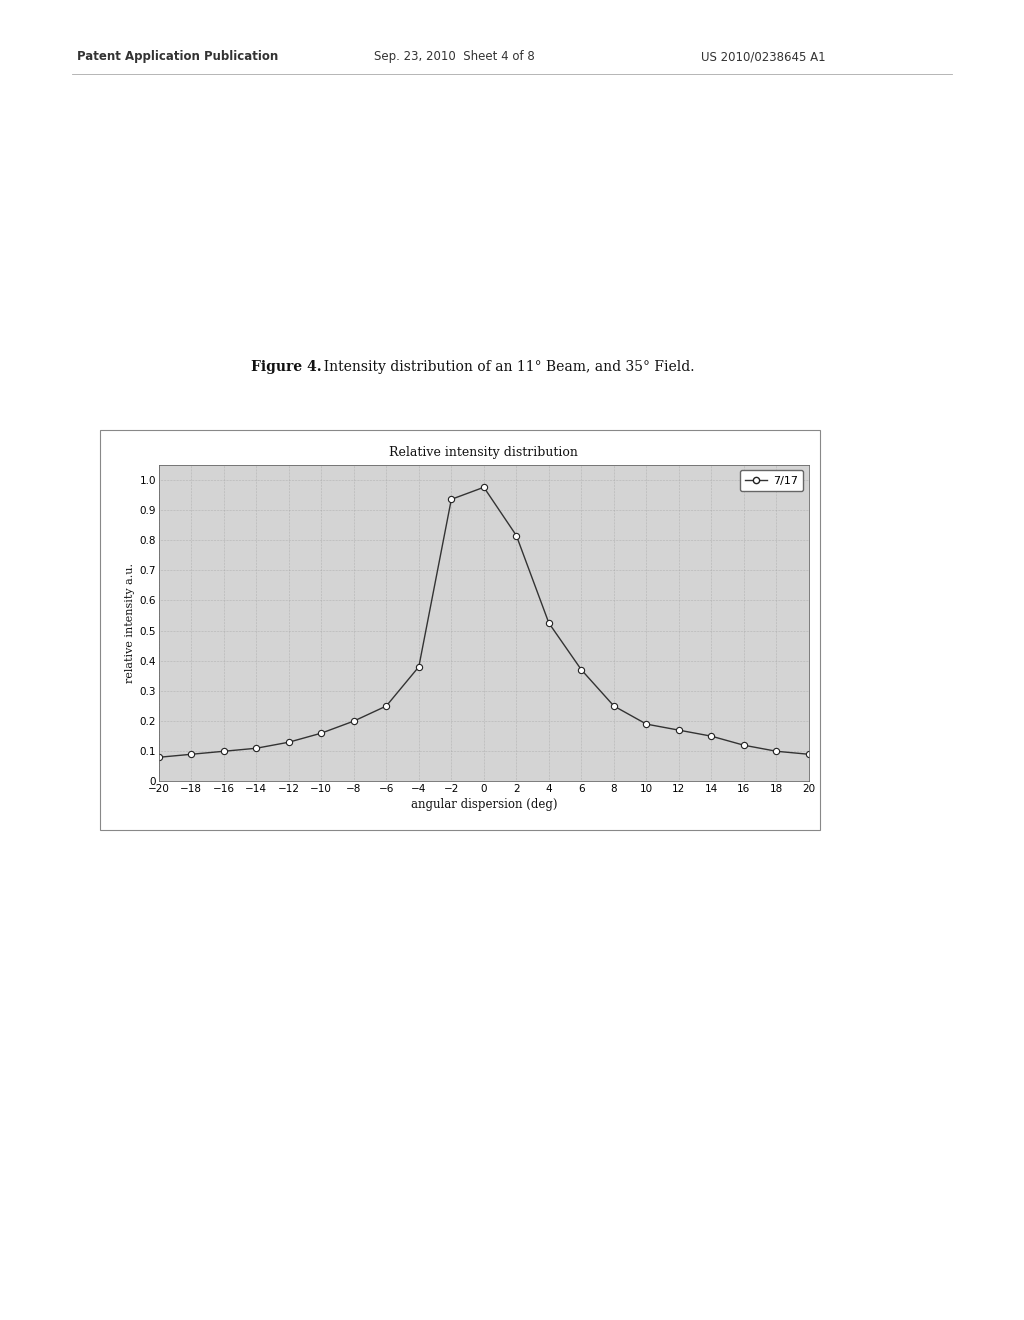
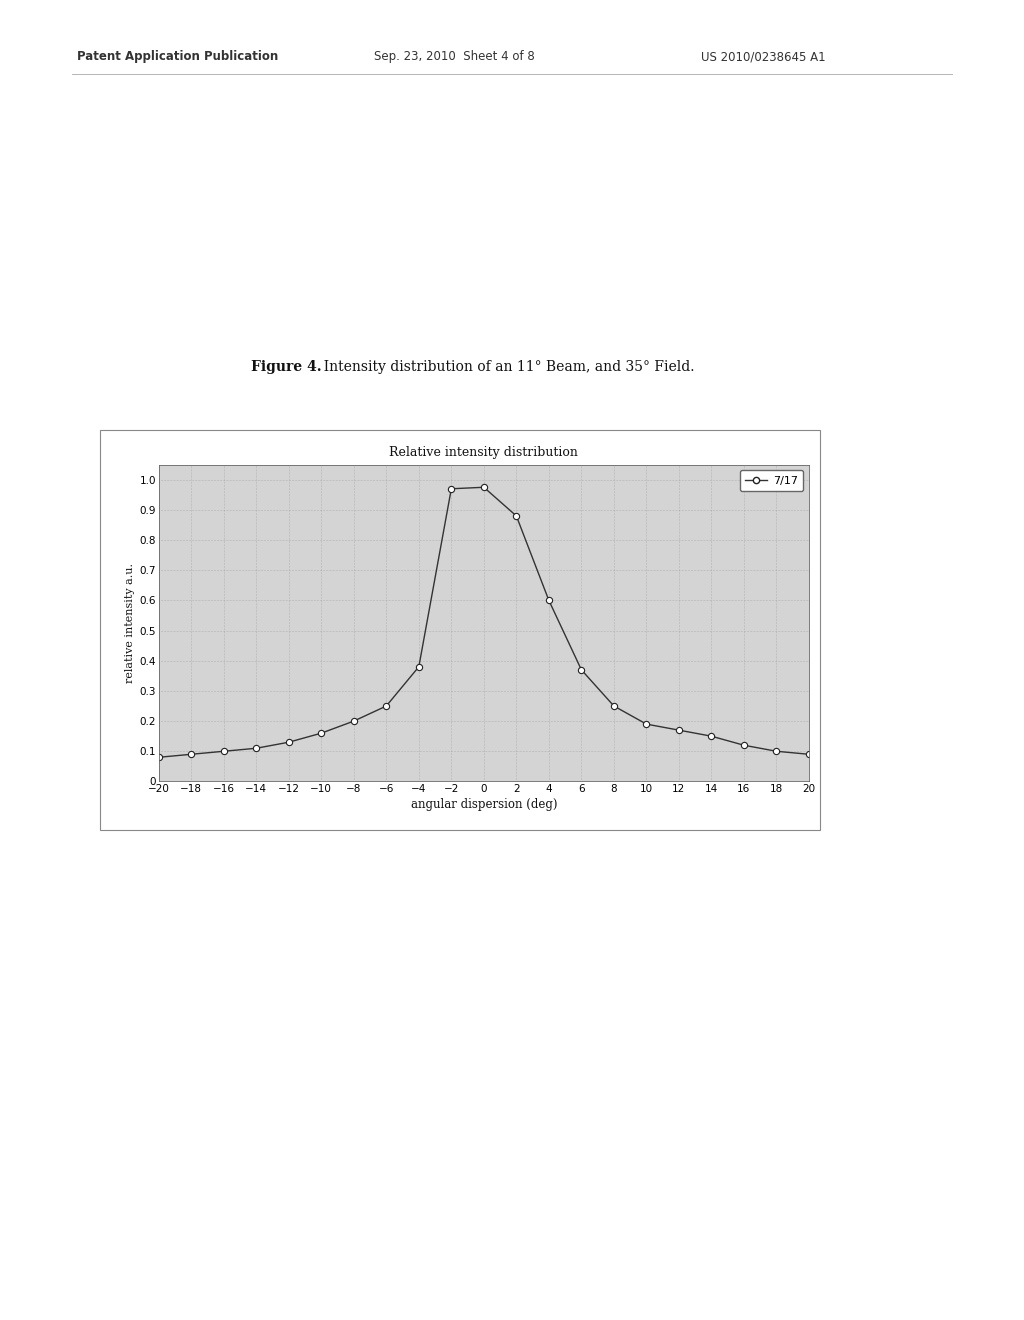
−2: 0.935 -> 0.970
2: 0.815 -> 0.880
4: 0.525 -> 0.600
